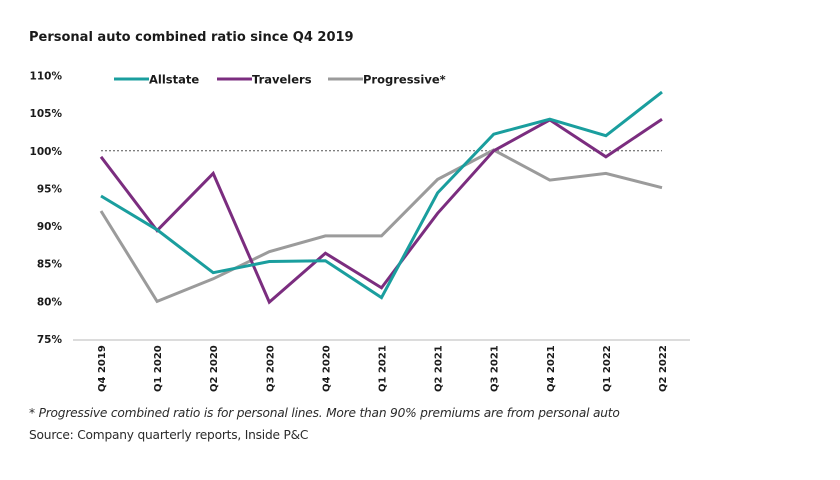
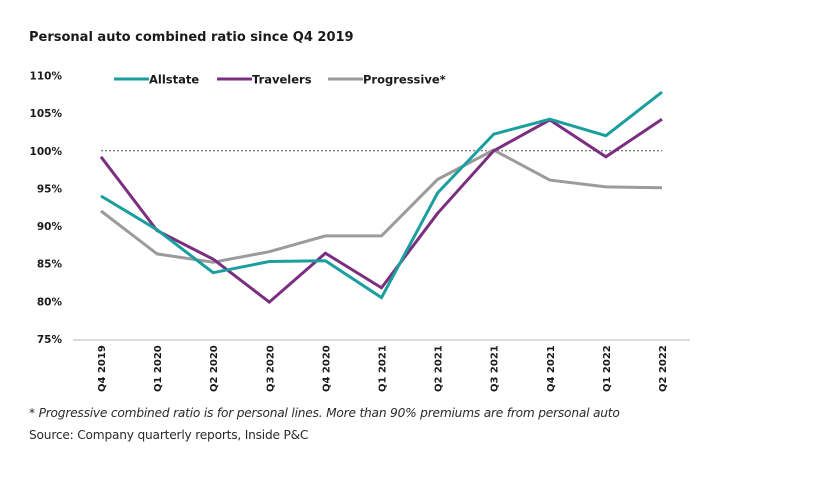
Progressive*/Q1 2020: 80% -> 86%
Travelers/Q2 2020: 97% -> 86%
Progressive*/Q2 2020: 83% -> 85%
Progressive*/Q1 2022: 97% -> 95%
